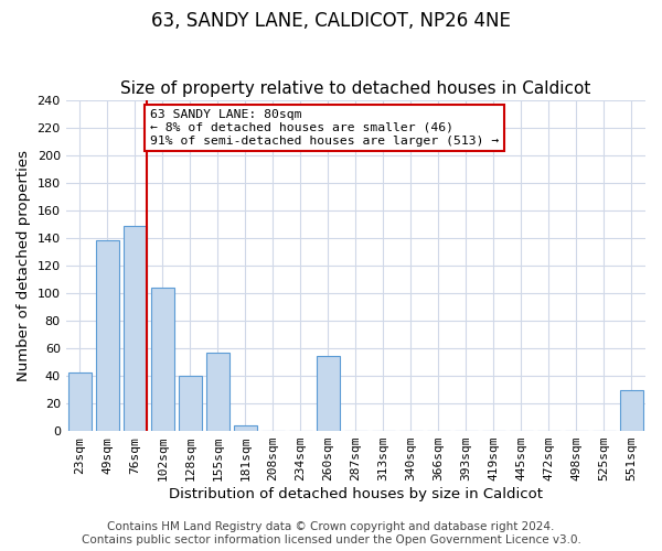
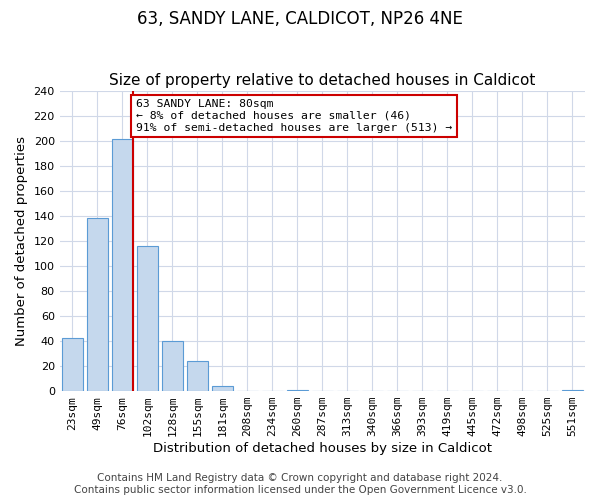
76sqm: 149 -> 201
102sqm: 104 -> 116
155sqm: 57 -> 24
260sqm: 54 -> 1
551sqm: 30 -> 1
